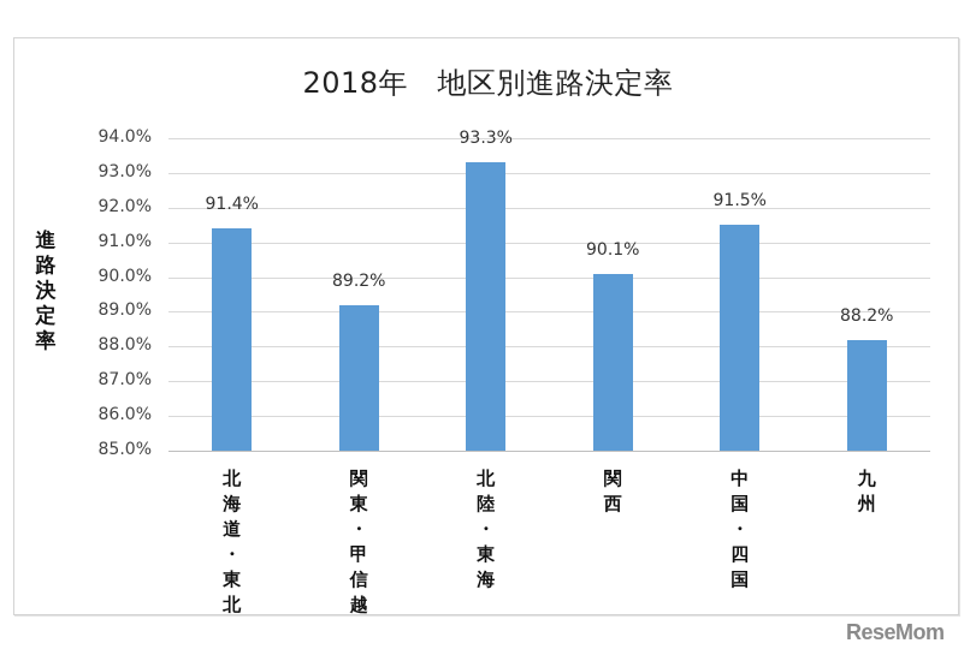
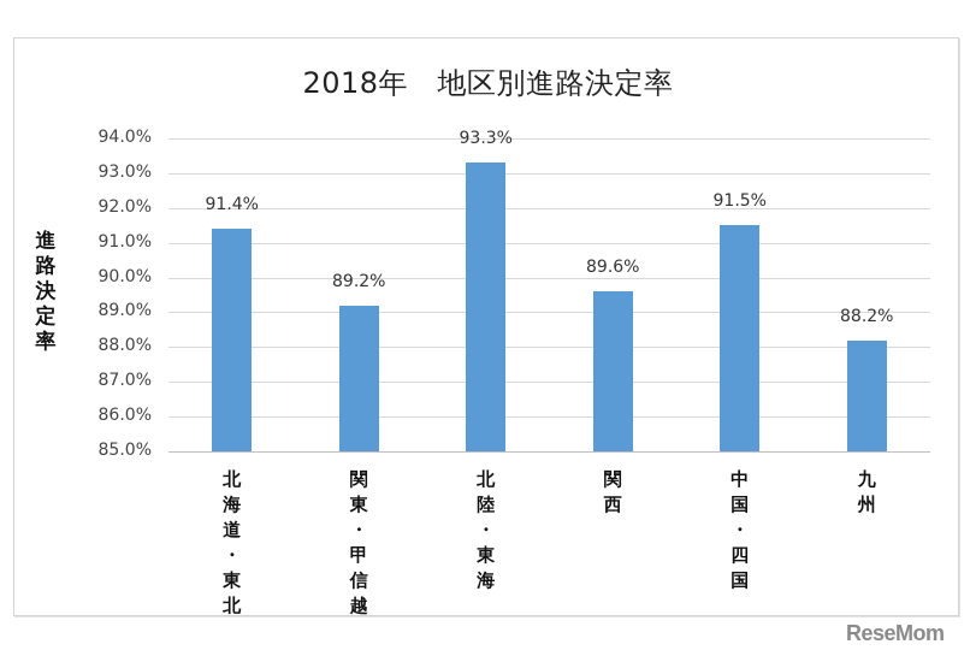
関西: 90.1% -> 89.6%
